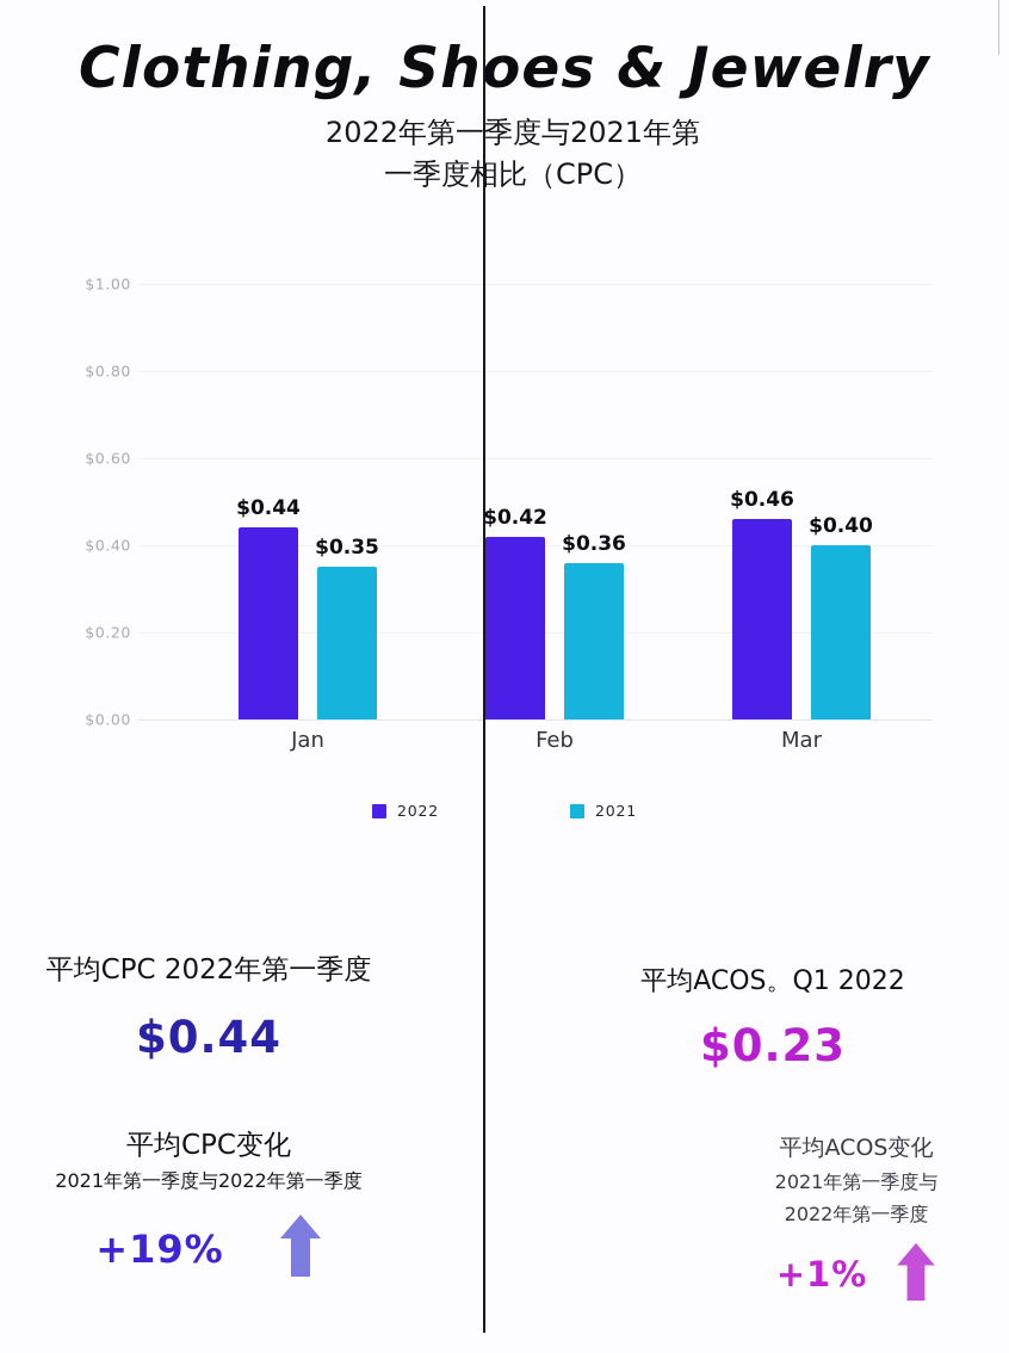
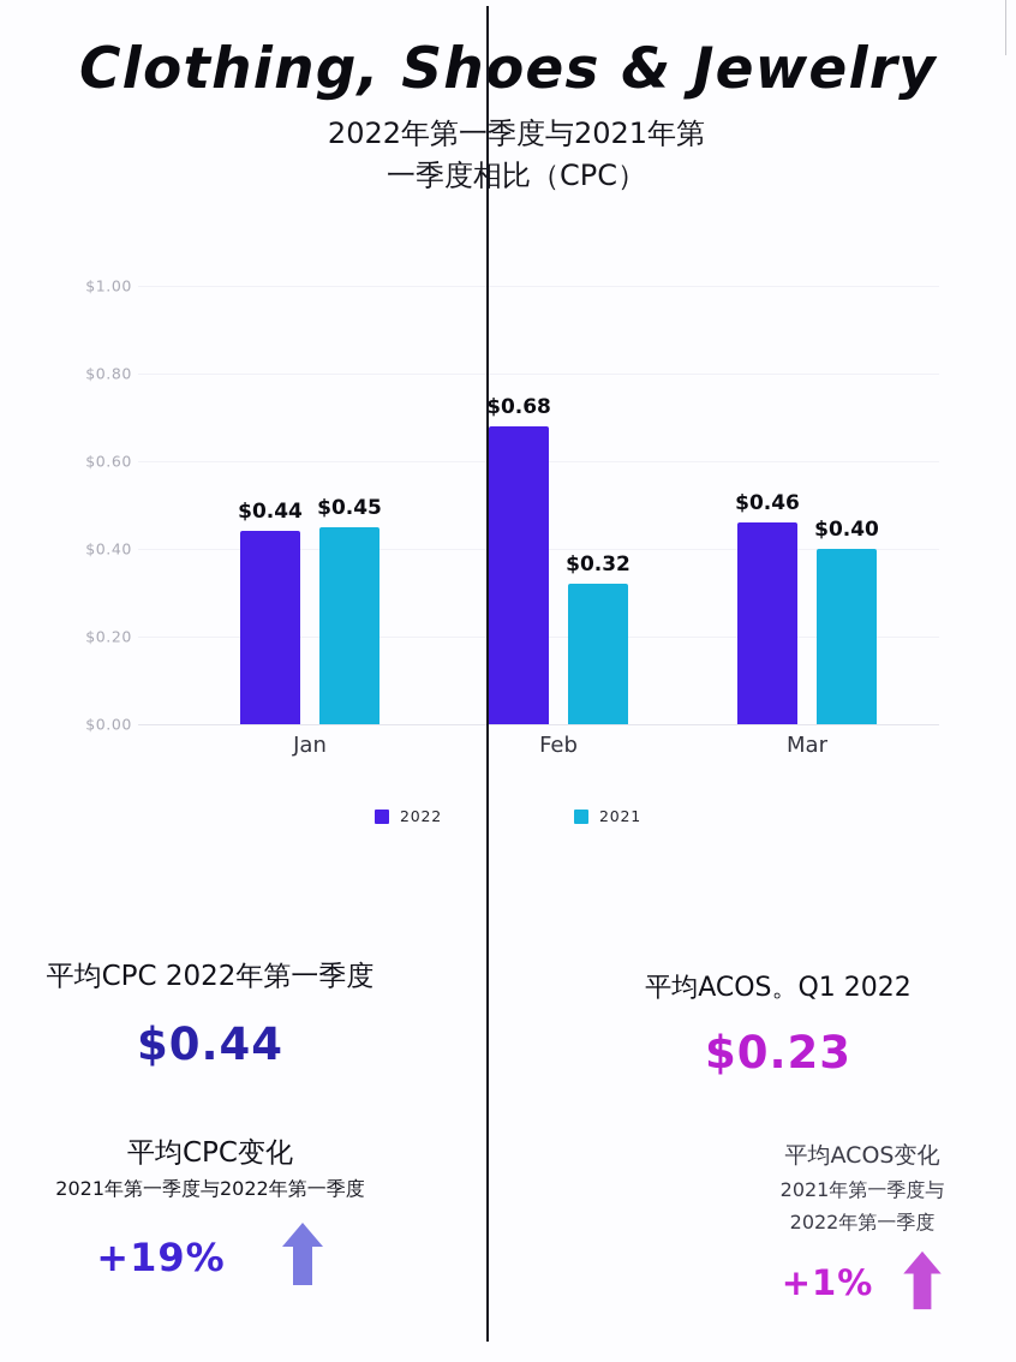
2021/Jan: $0.35 -> $0.45
2022/Feb: $0.42 -> $0.68
2021/Feb: $0.36 -> $0.32
